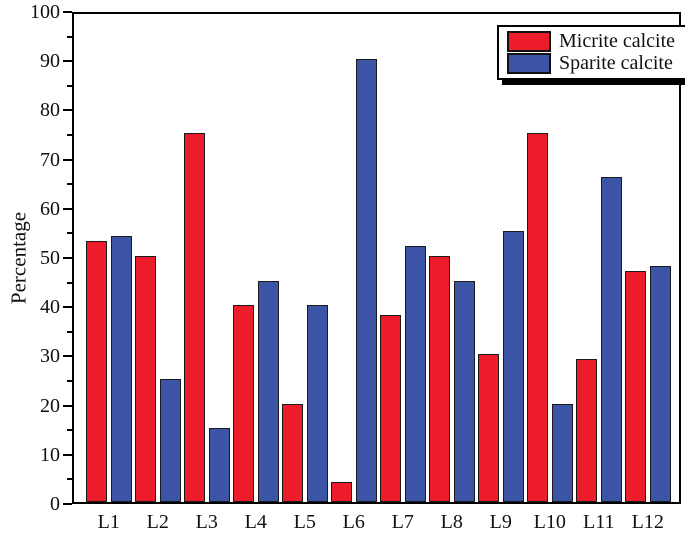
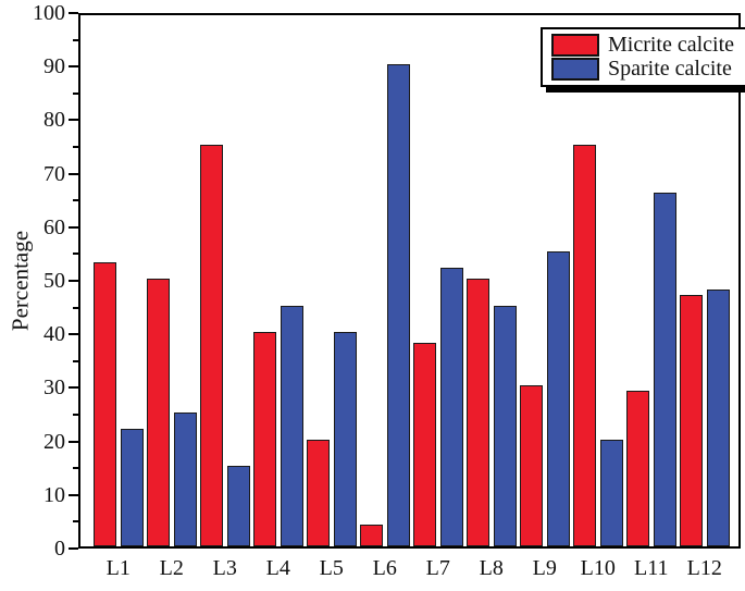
Sparite calcite/L1: 54 -> 22
